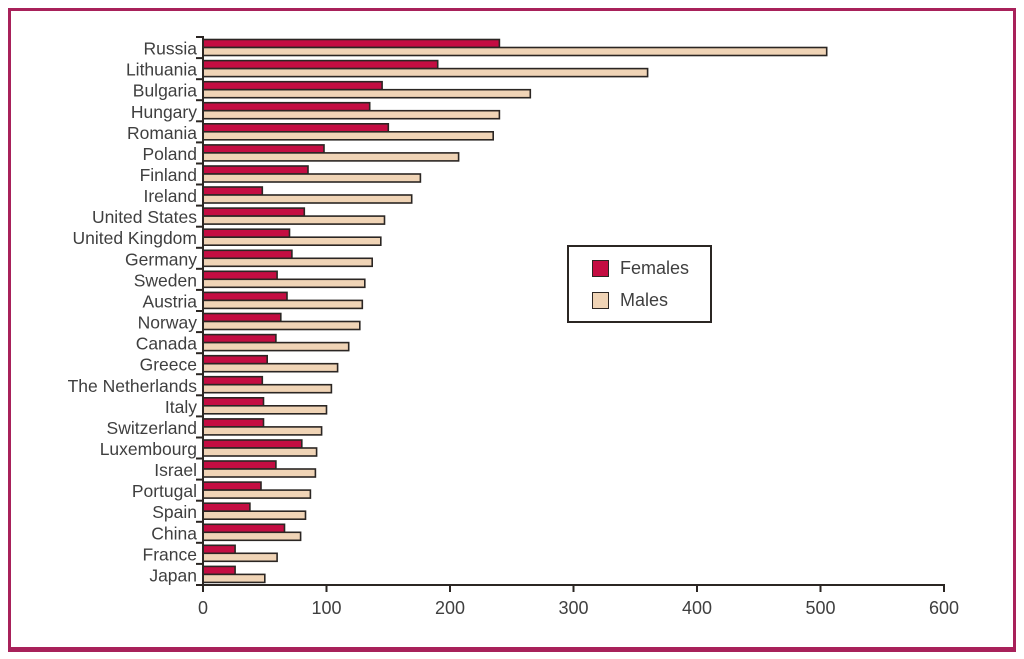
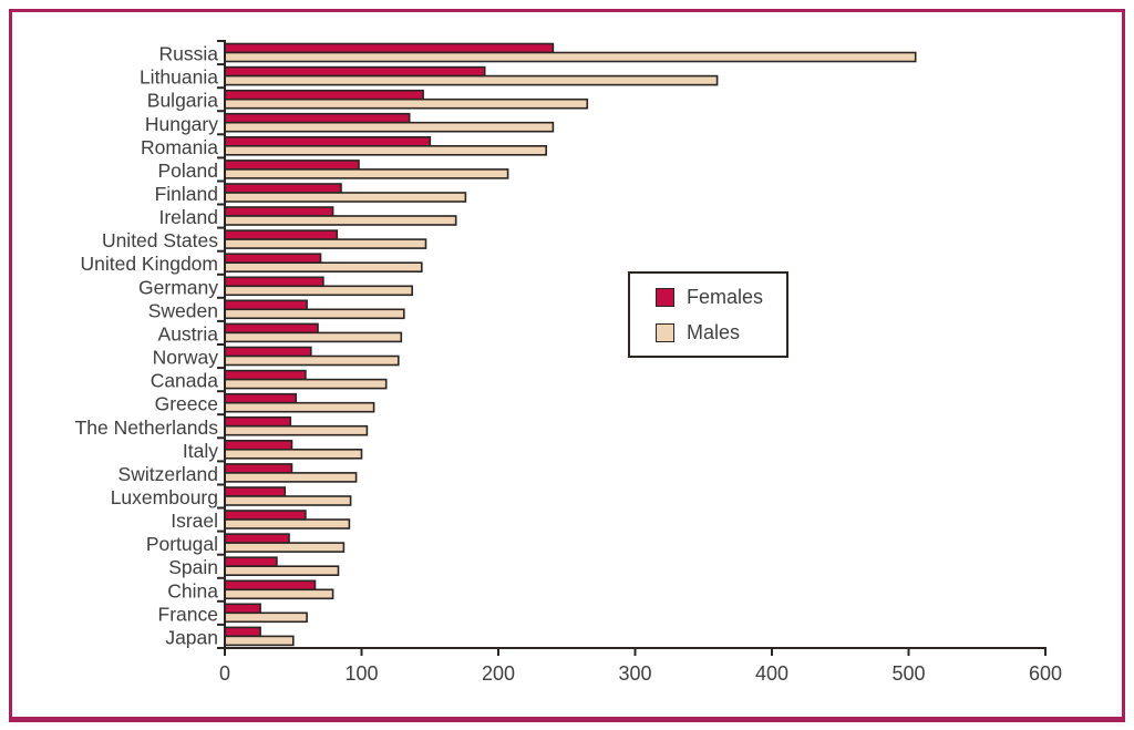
Females/Ireland: 48 -> 79
Females/Luxembourg: 80 -> 44
